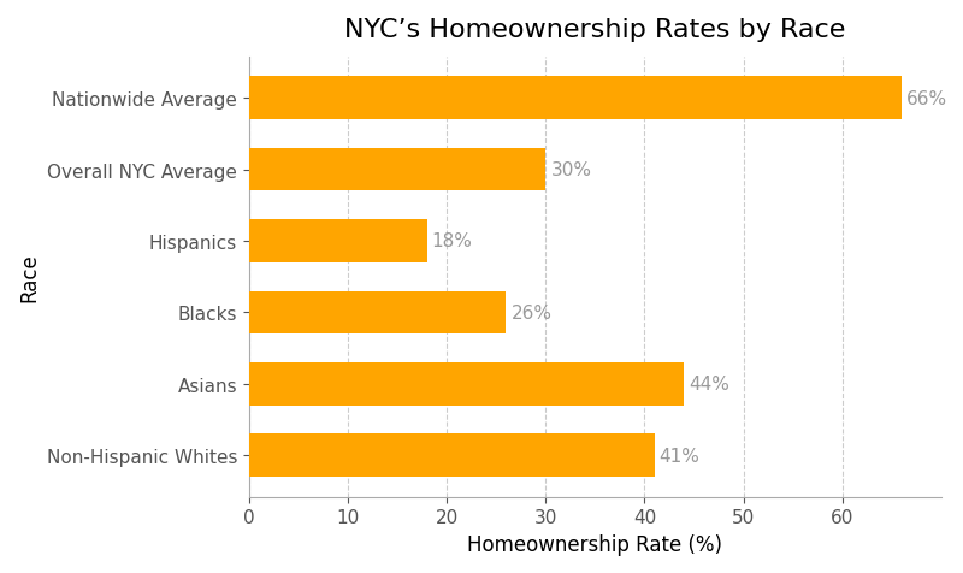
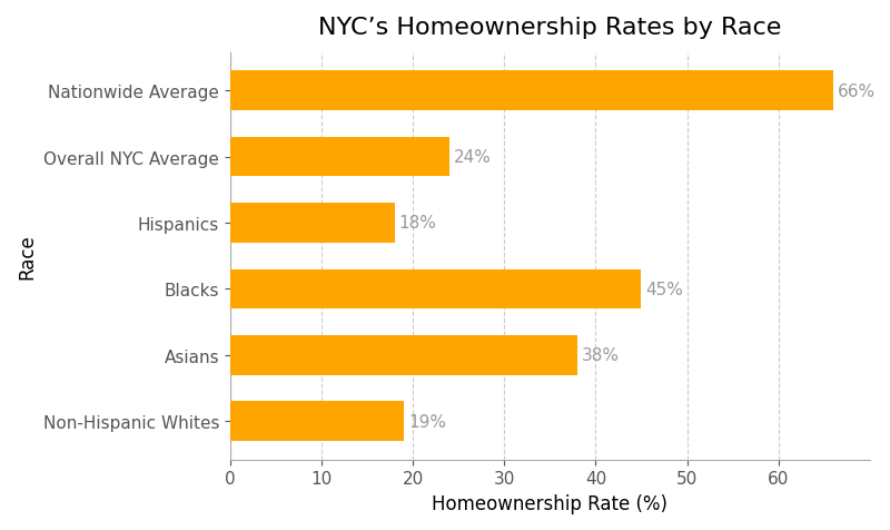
Overall NYC Average: 30% -> 24%
Blacks: 26% -> 45%
Asians: 44% -> 38%
Non-Hispanic Whites: 41% -> 19%
